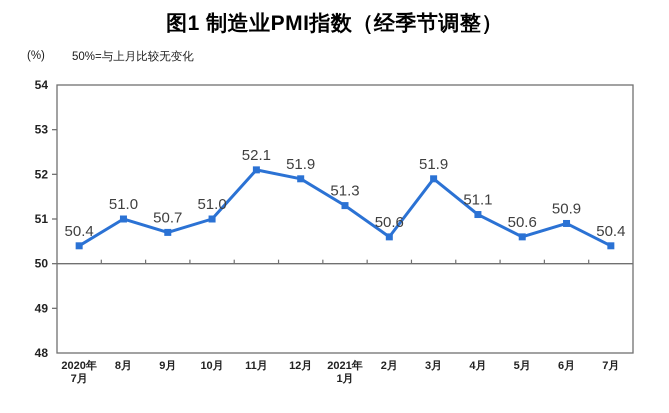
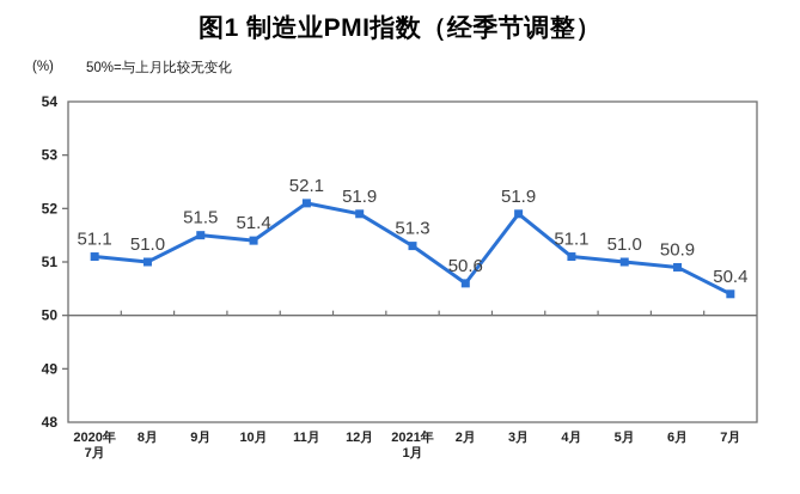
2020年 7月: 50.4 -> 51.1
9月: 50.7 -> 51.5
10月: 51.0 -> 51.4
5月: 50.6 -> 51.0
